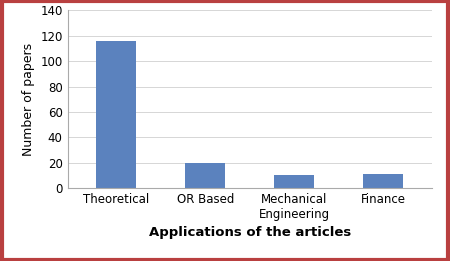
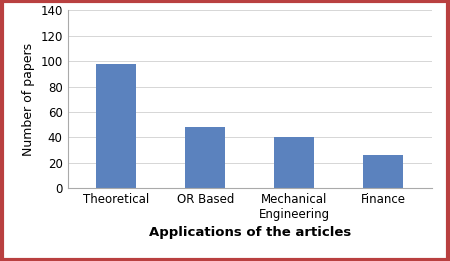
Theoretical: 116 -> 98
OR Based: 20 -> 48
Mechanical Engineering: 10 -> 40
Finance: 11 -> 26
